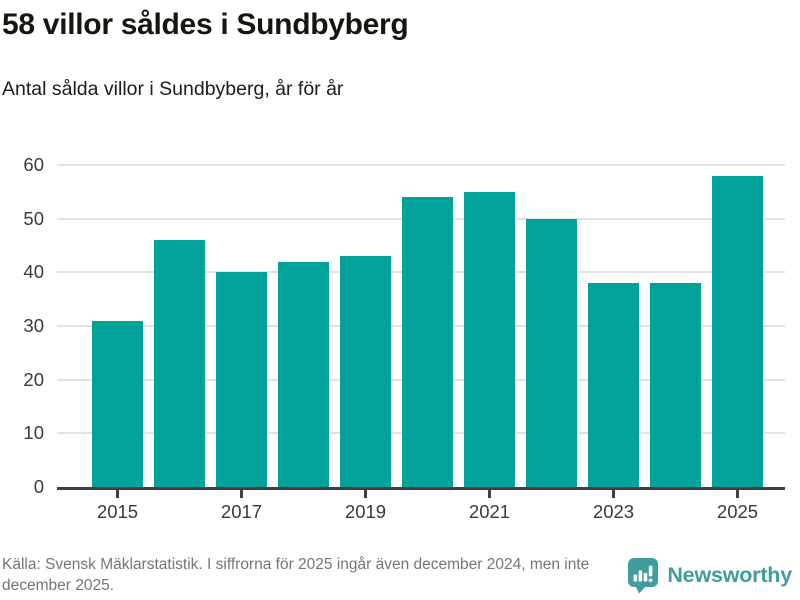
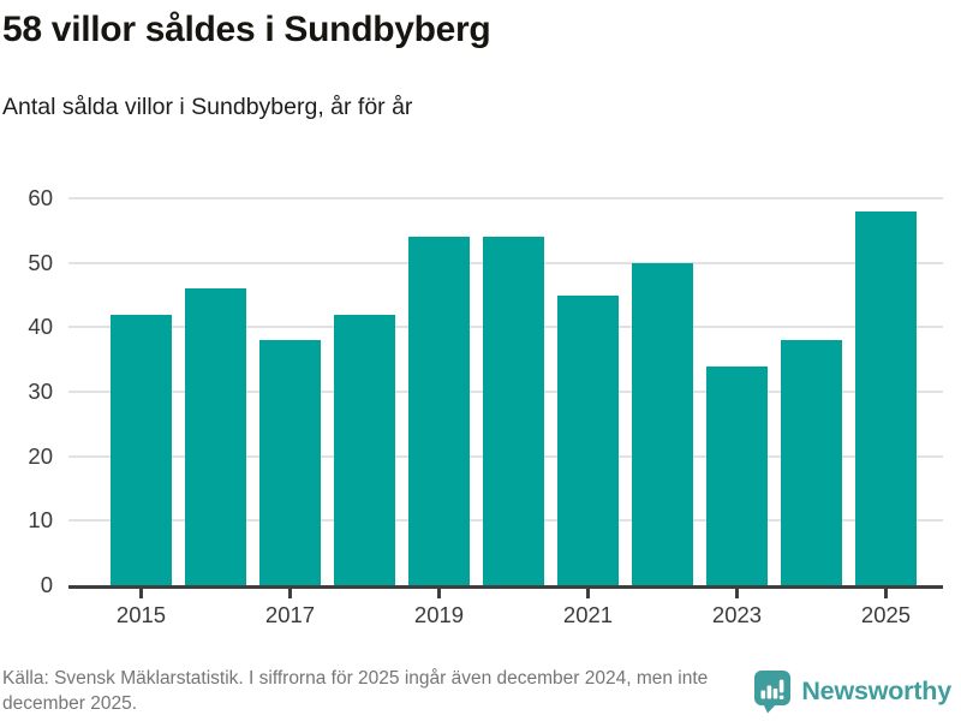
2015: 31 -> 42
2017: 40 -> 38
2019: 43 -> 54
2021: 55 -> 45
2023: 38 -> 34
